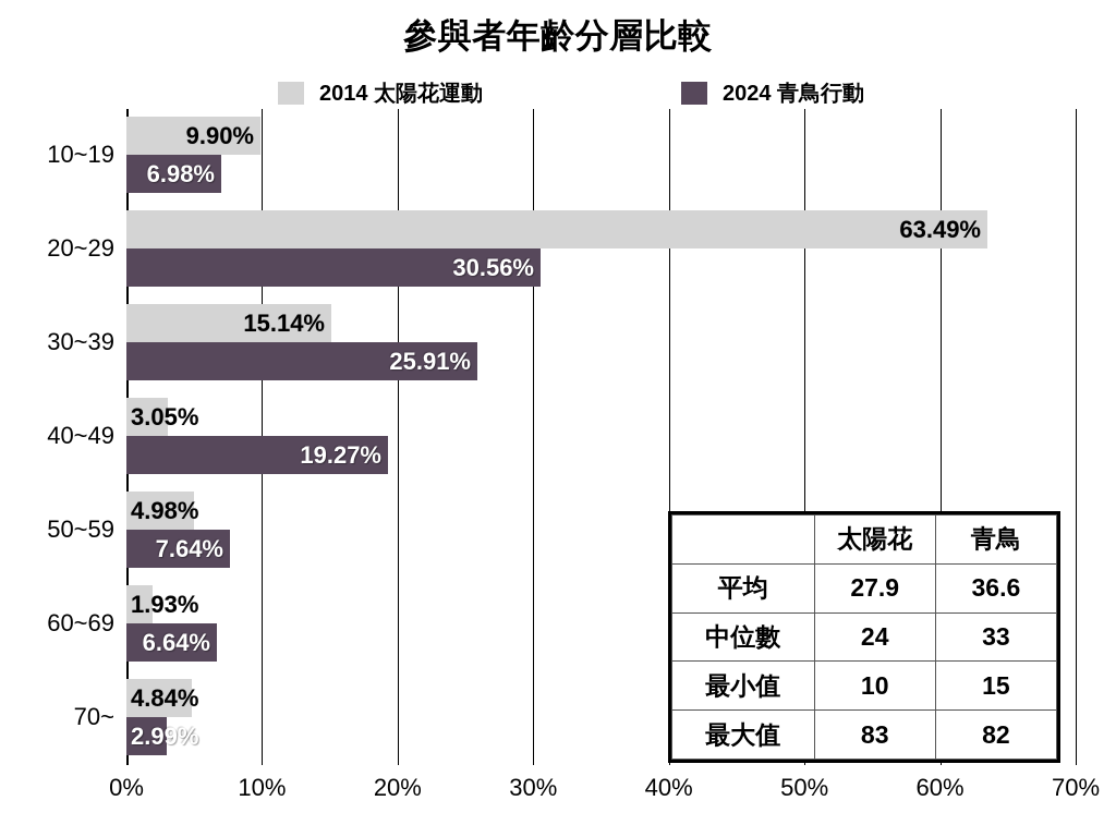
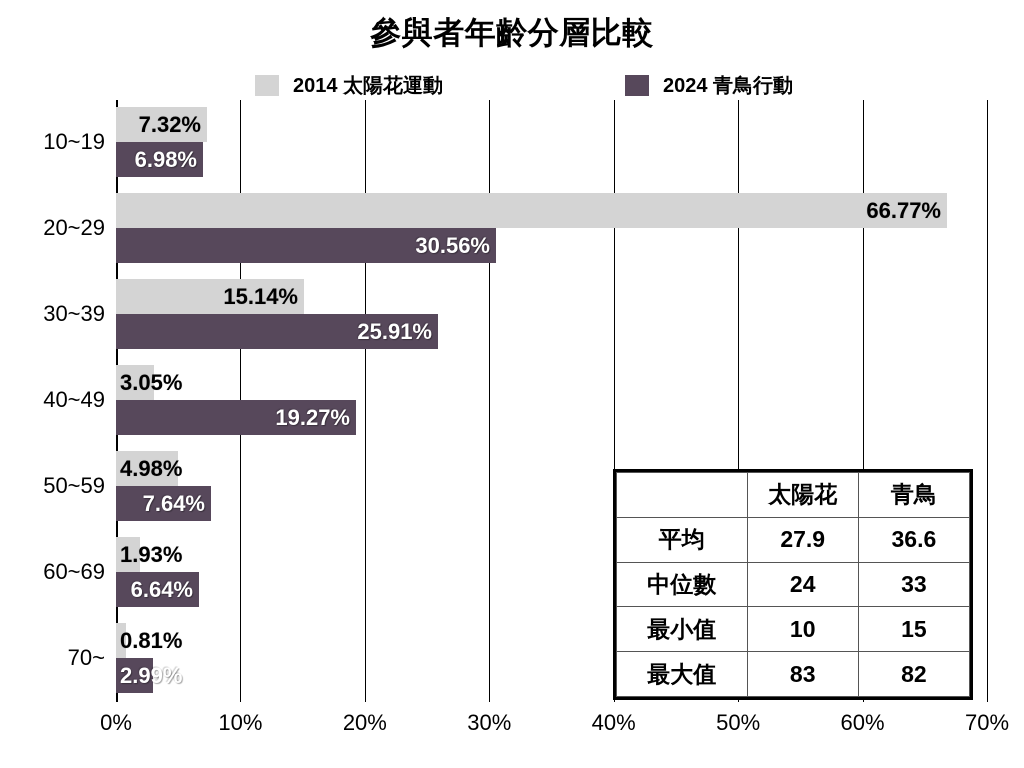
2014 太陽花運動/10~19: 9.90% -> 7.32%
2014 太陽花運動/20~29: 63.49% -> 66.77%
2014 太陽花運動/70~: 4.84% -> 0.81%
